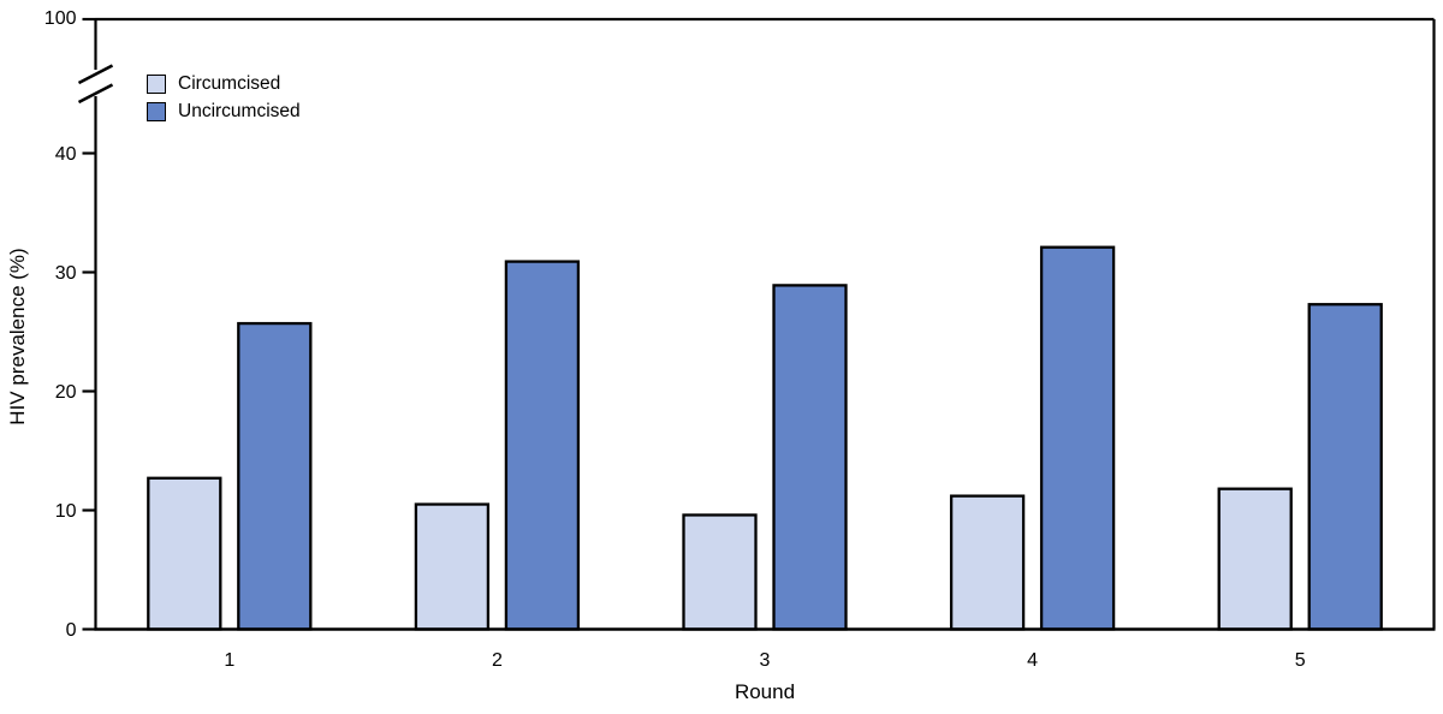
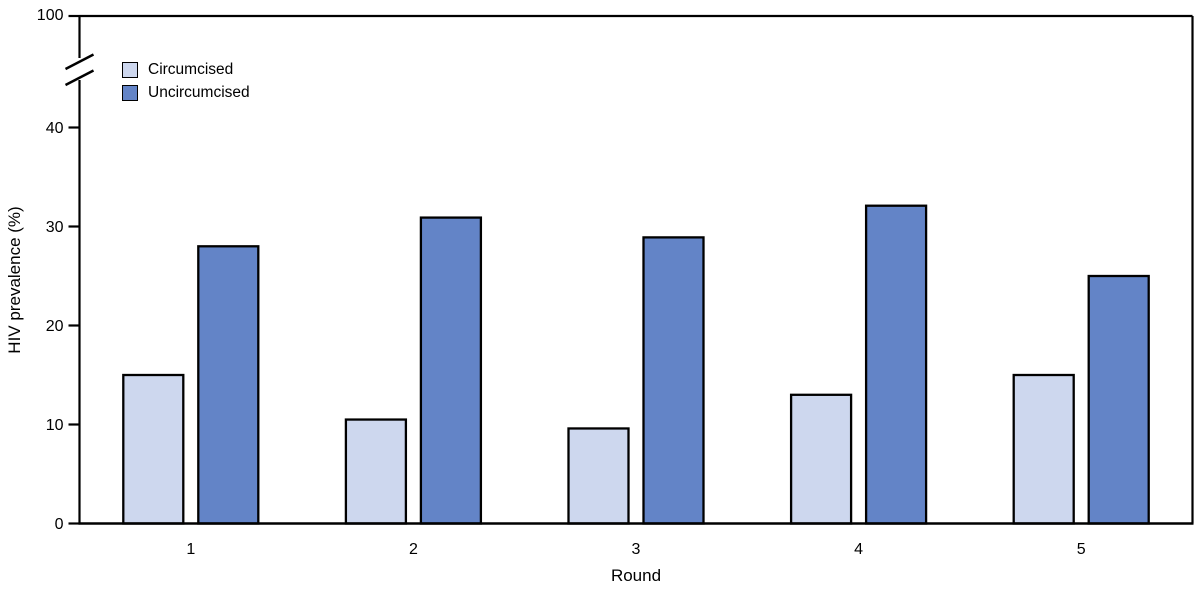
Circumcised/1: 13 -> 15
Uncircumcised/1: 26 -> 28
Circumcised/4: 11 -> 13
Circumcised/5: 12 -> 15
Uncircumcised/5: 27 -> 25
